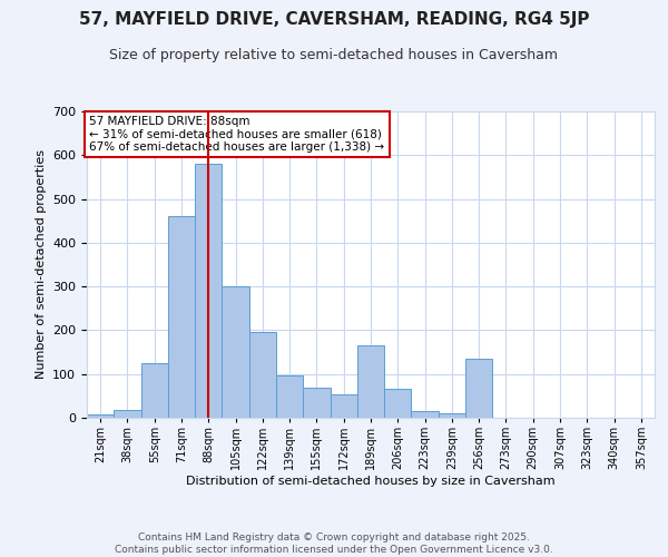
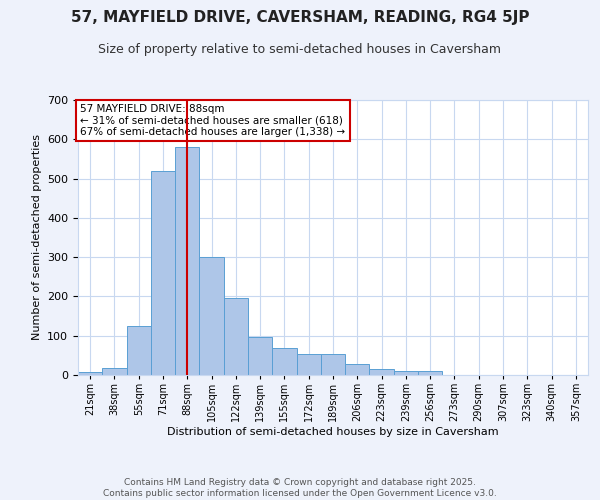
71sqm: 460 -> 520
189sqm: 165 -> 53
206sqm: 65 -> 28
256sqm: 135 -> 9
